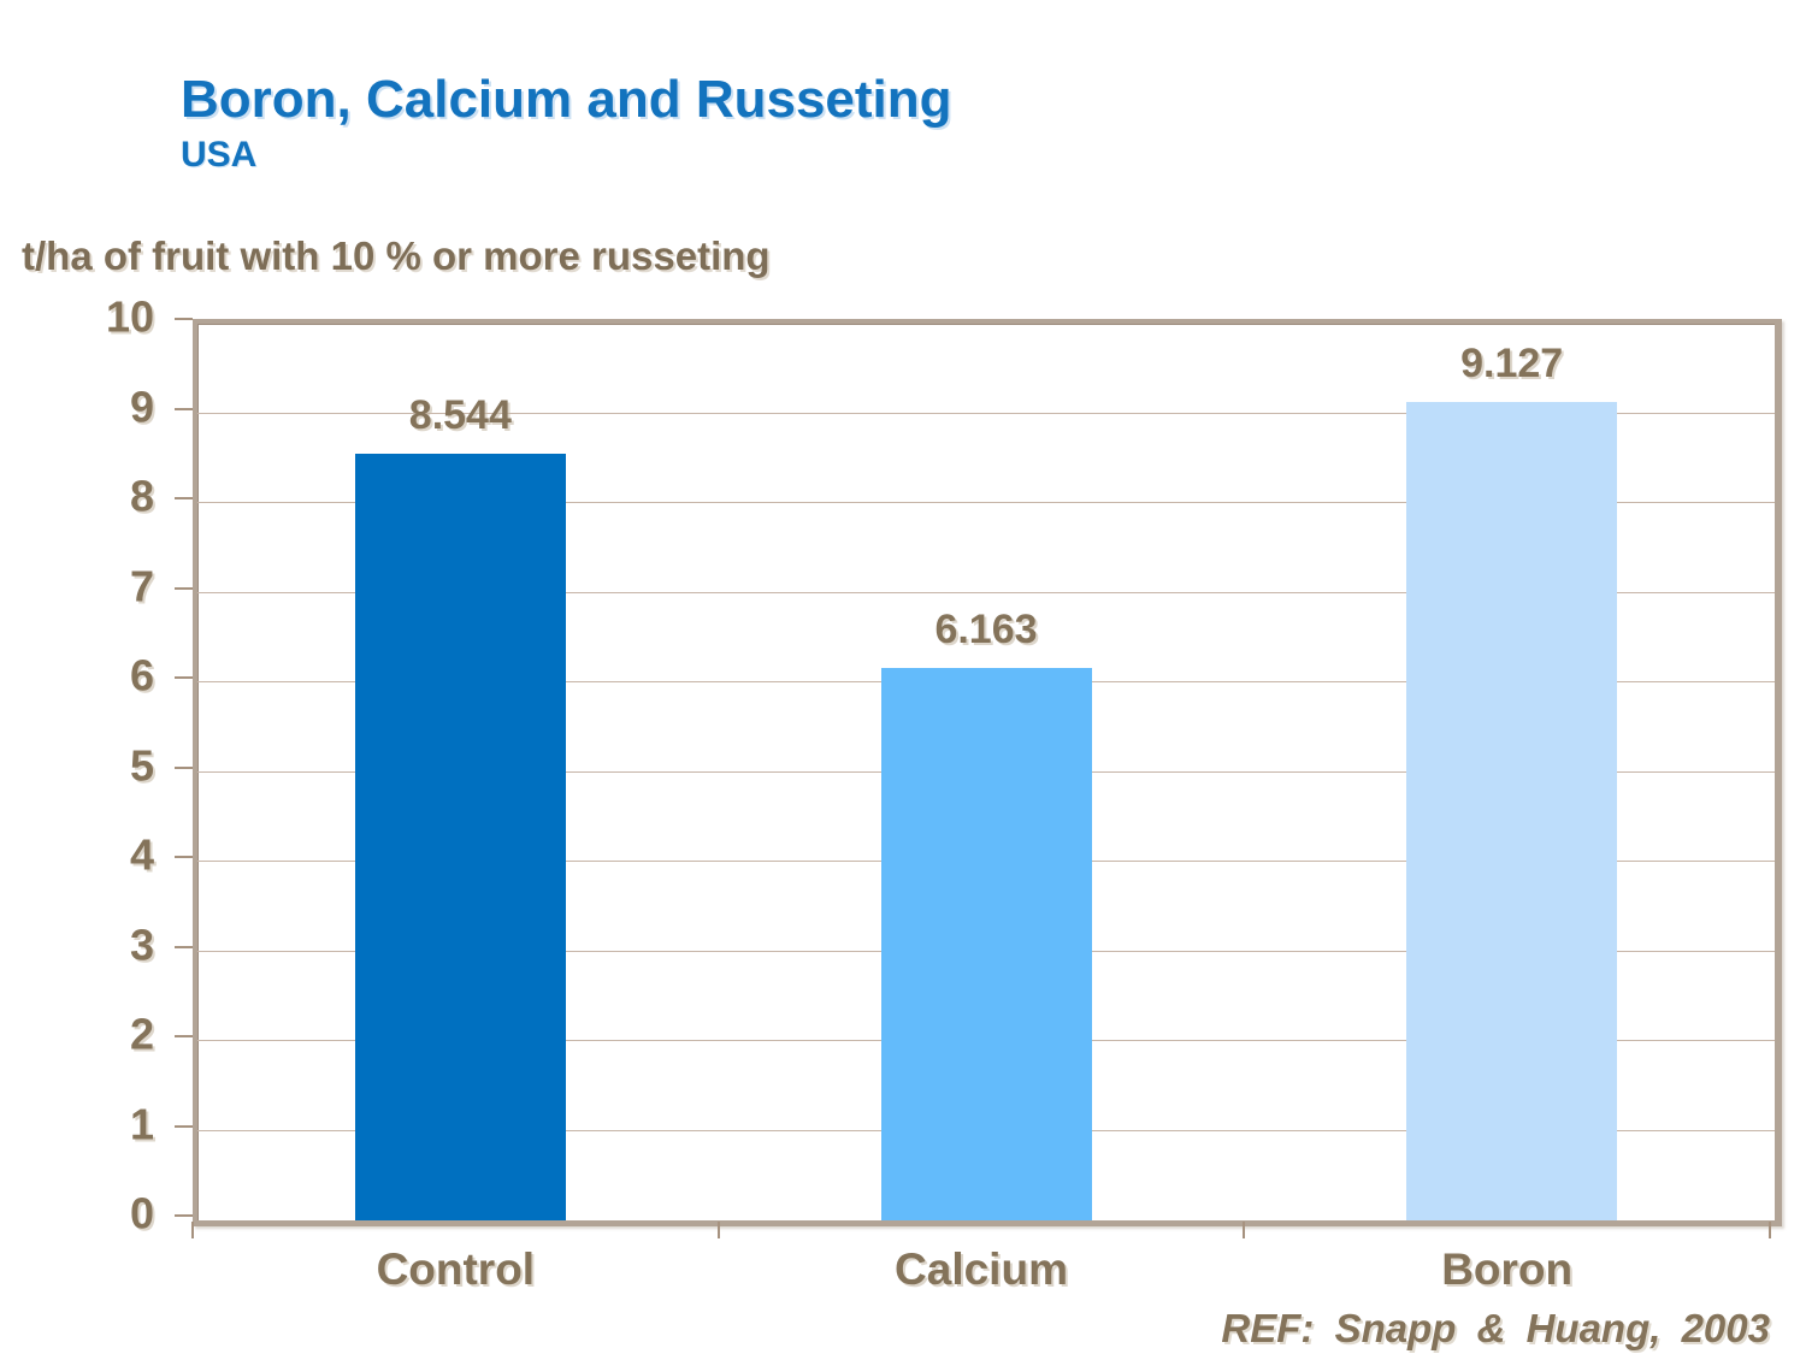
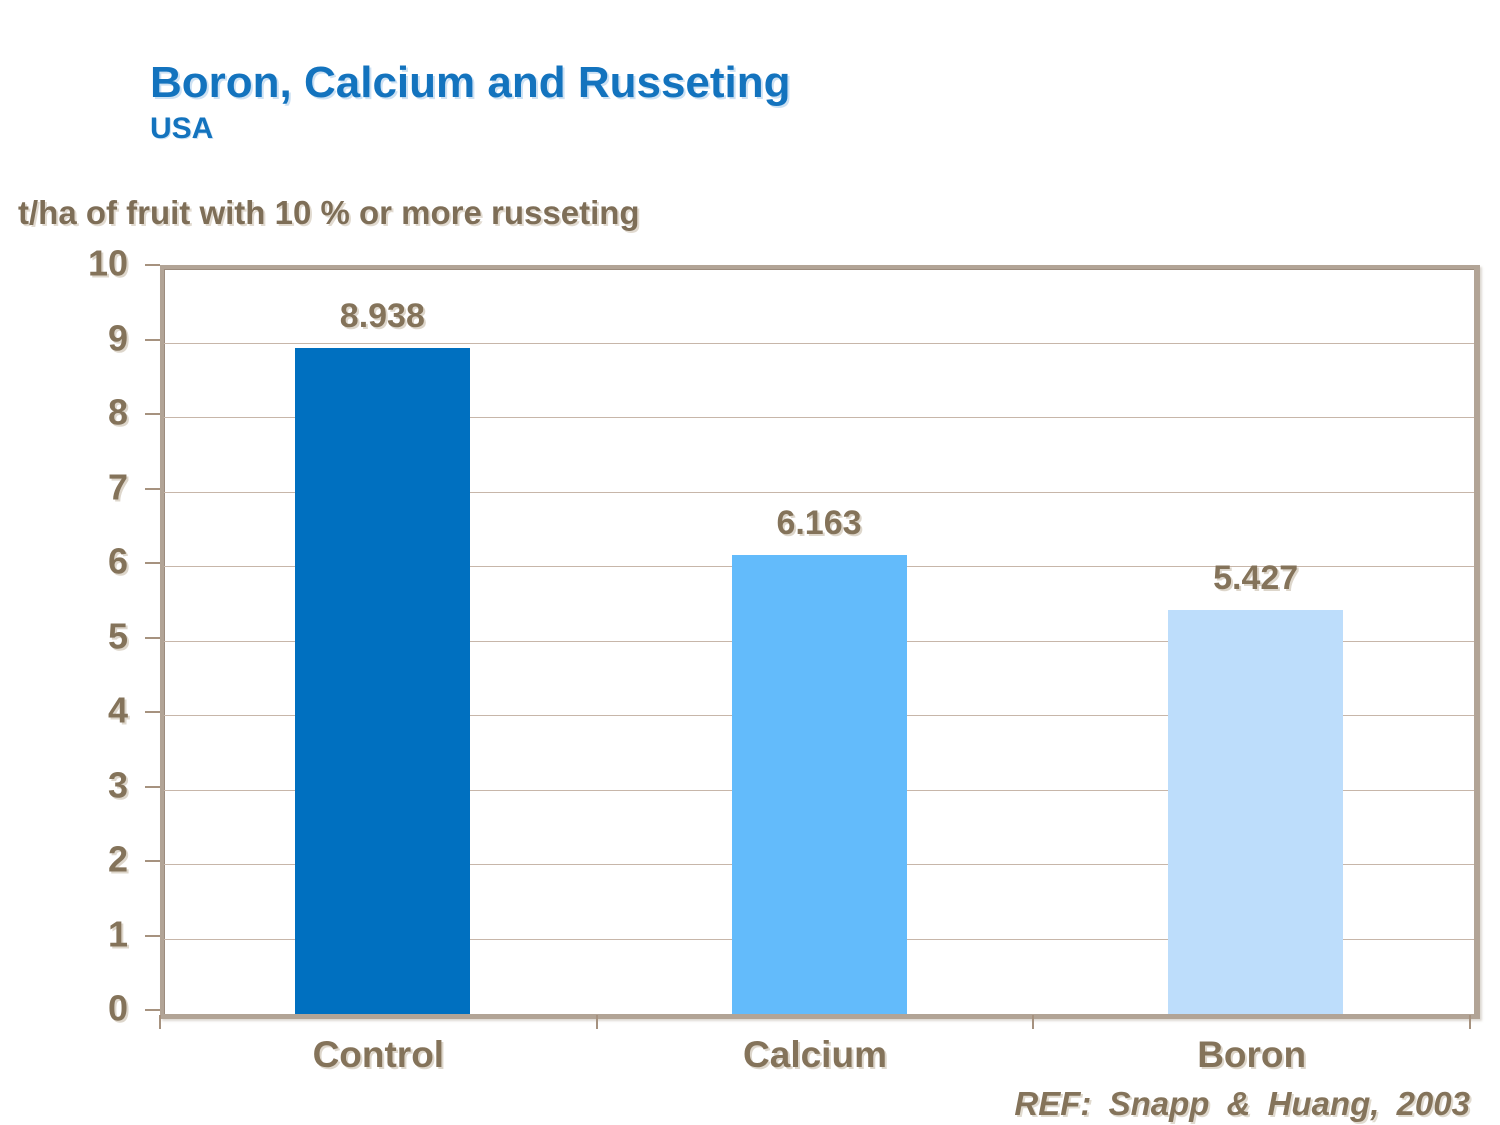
Control: 8.544 -> 8.938
Boron: 9.127 -> 5.427
